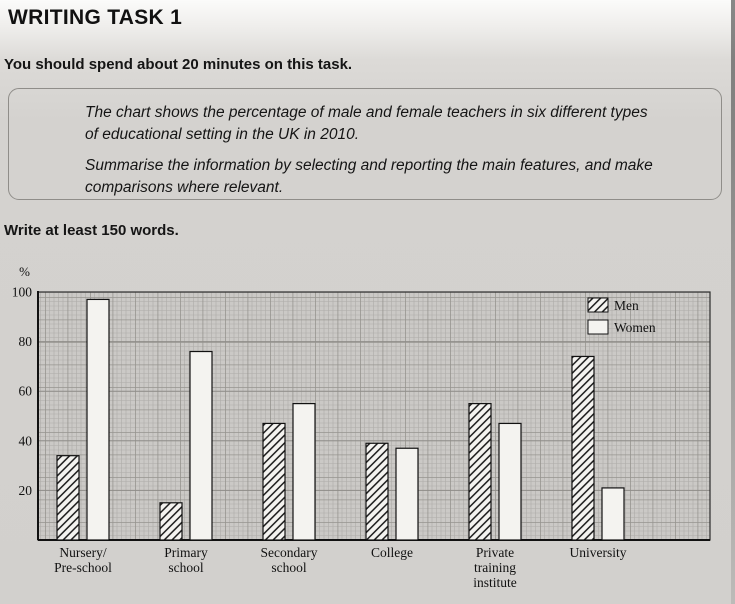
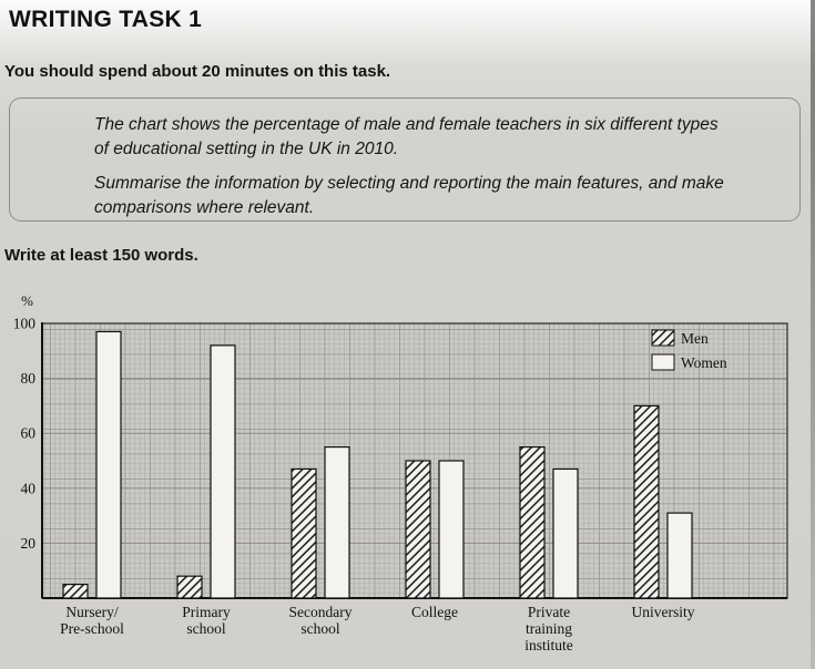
Men/Nursery/ Pre-school: 34 -> 5
Men/Primary school: 15 -> 8
Women/Primary school: 76 -> 92
Men/College: 39 -> 50
Women/College: 37 -> 50
Men/University: 74 -> 70
Women/University: 21 -> 31
